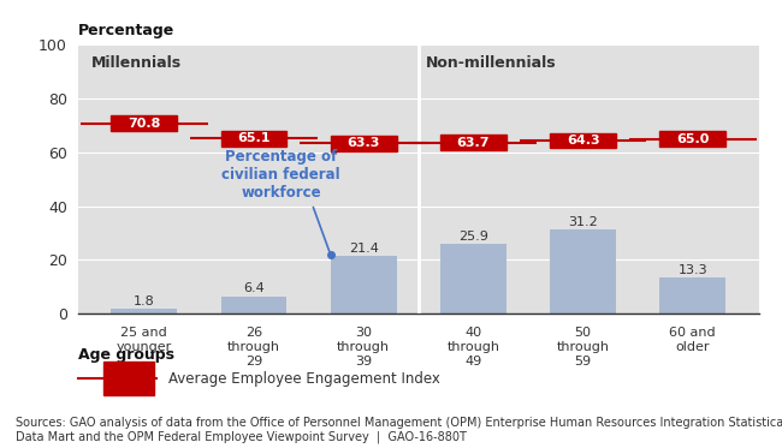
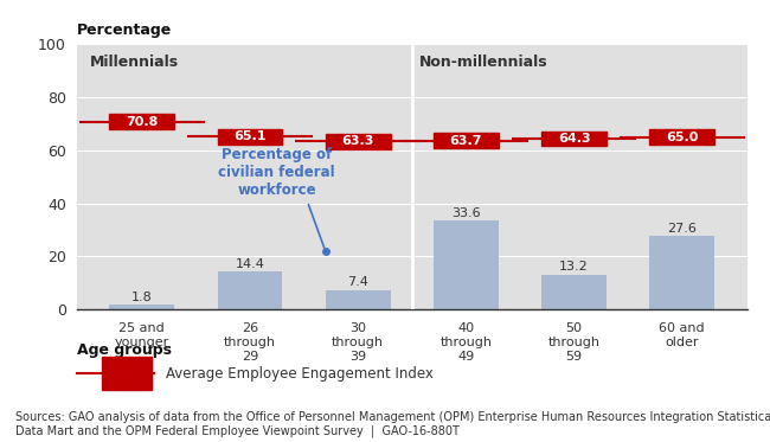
26 through 29: 6.4 -> 14.4
30 through 39: 21.4 -> 7.4
40 through 49: 25.9 -> 33.6
50 through 59: 31.2 -> 13.2
60 and older: 13.3 -> 27.6
